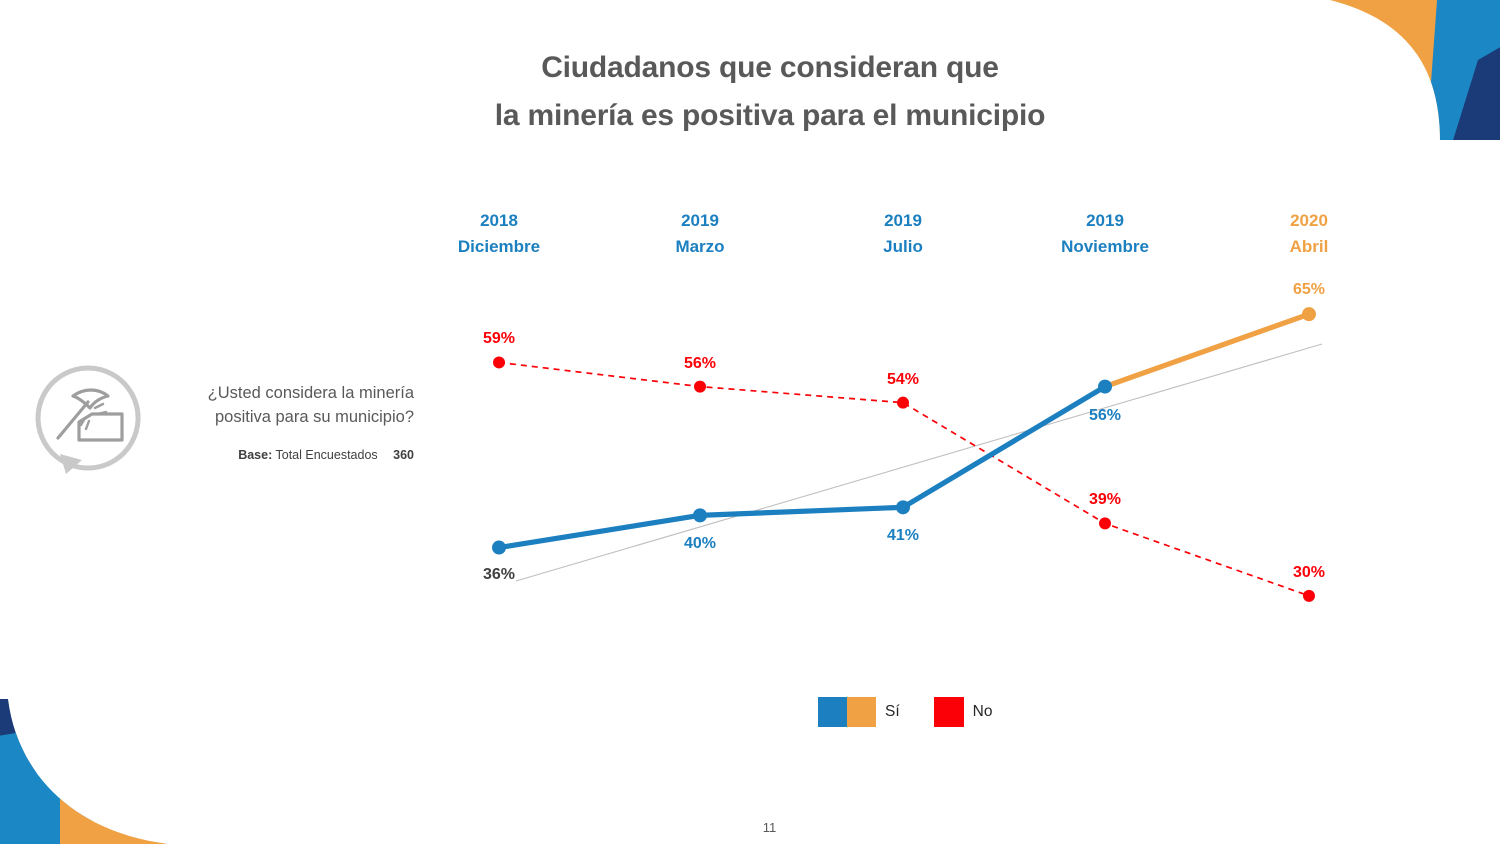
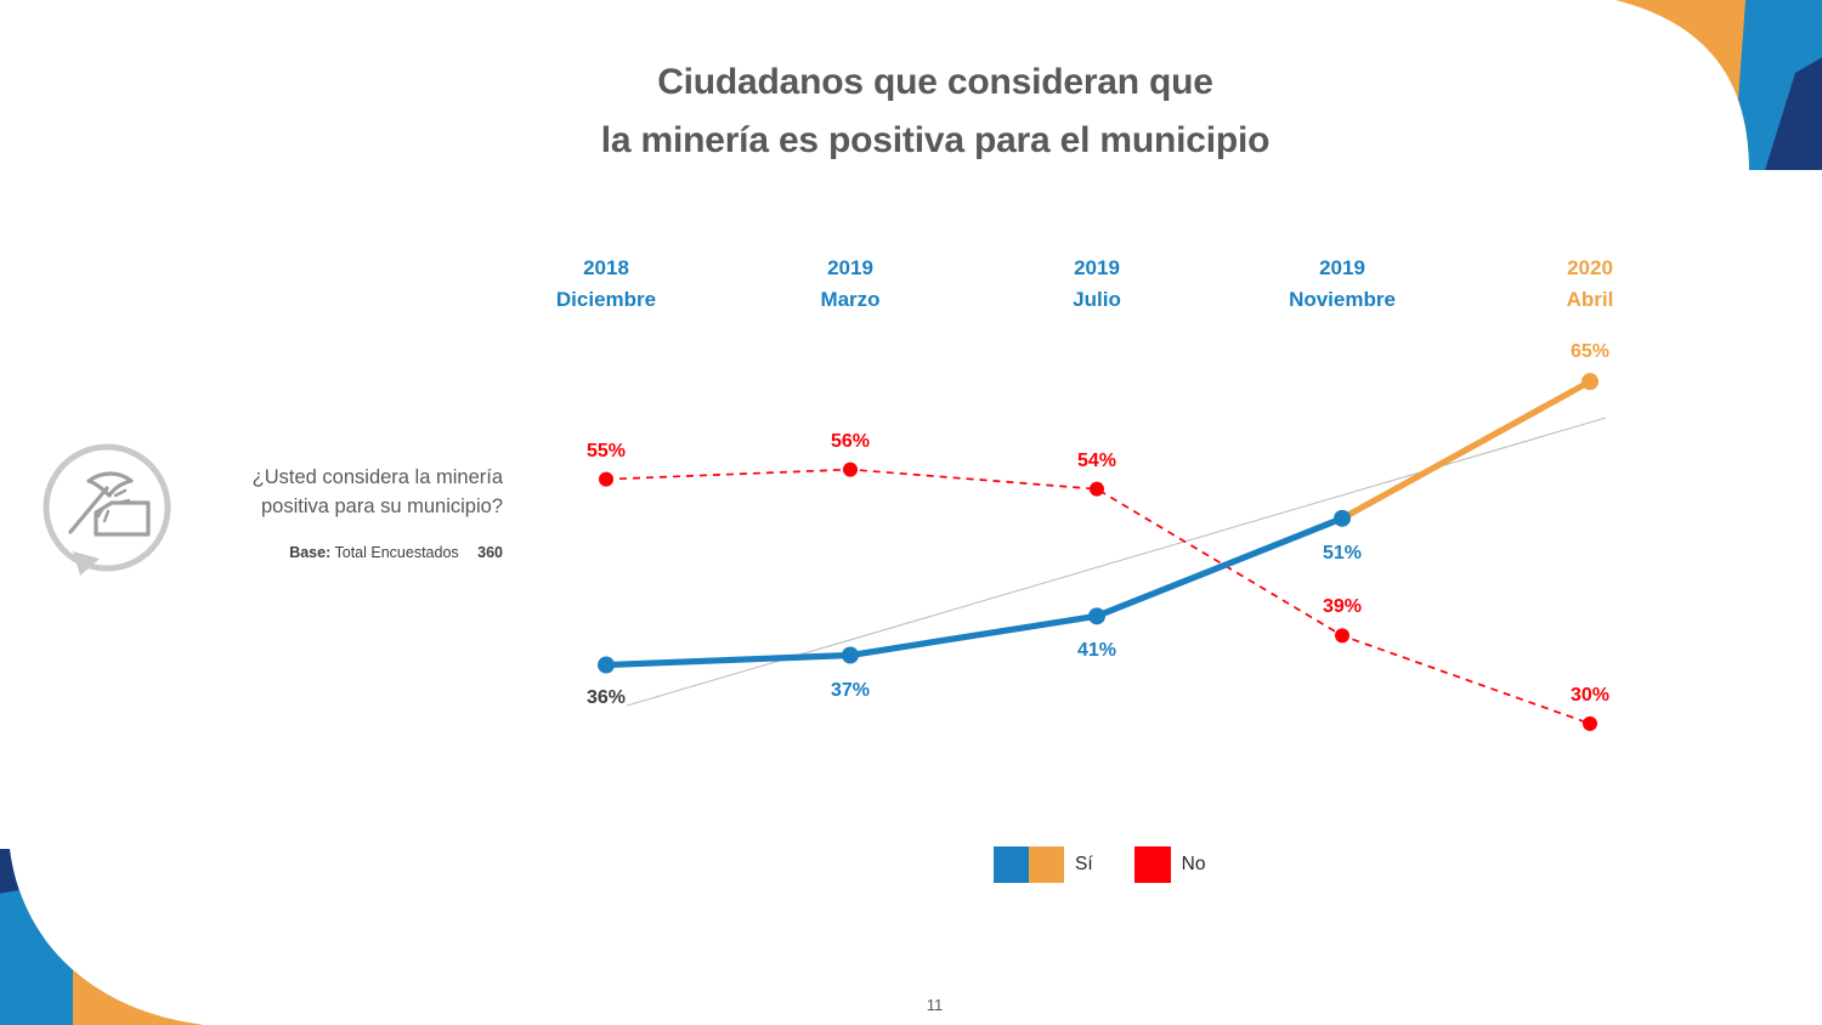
No/2018 Diciembre: 59% -> 55%
Sí/2019 Marzo: 40% -> 37%
Sí/2019 Noviembre: 56% -> 51%
